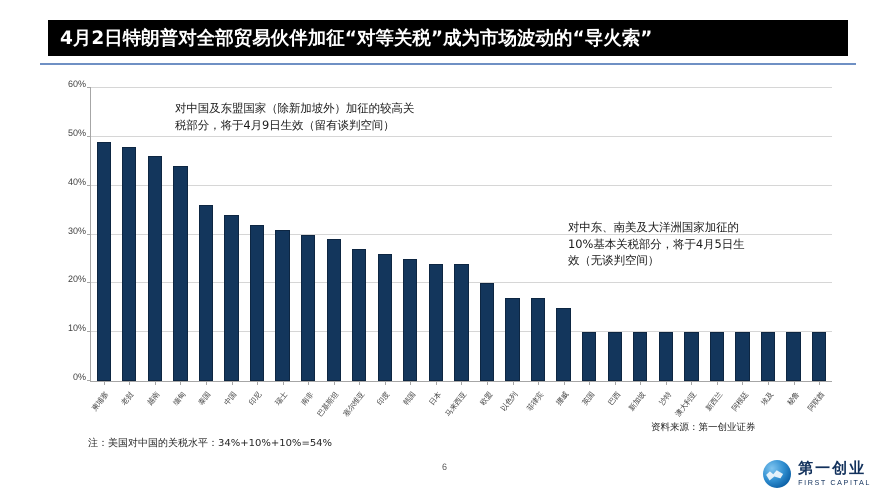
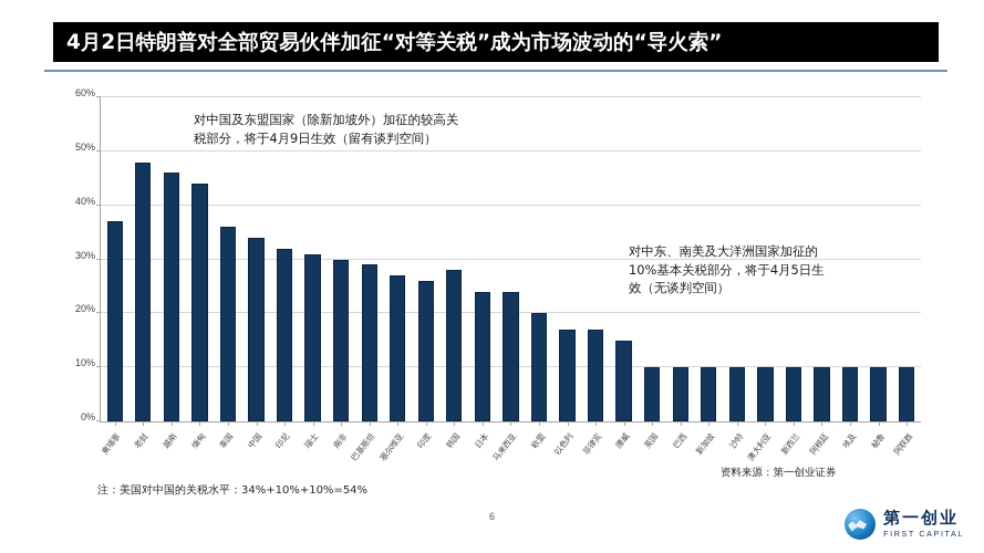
柬埔寨: 49% -> 37%
韩国: 25% -> 28%
